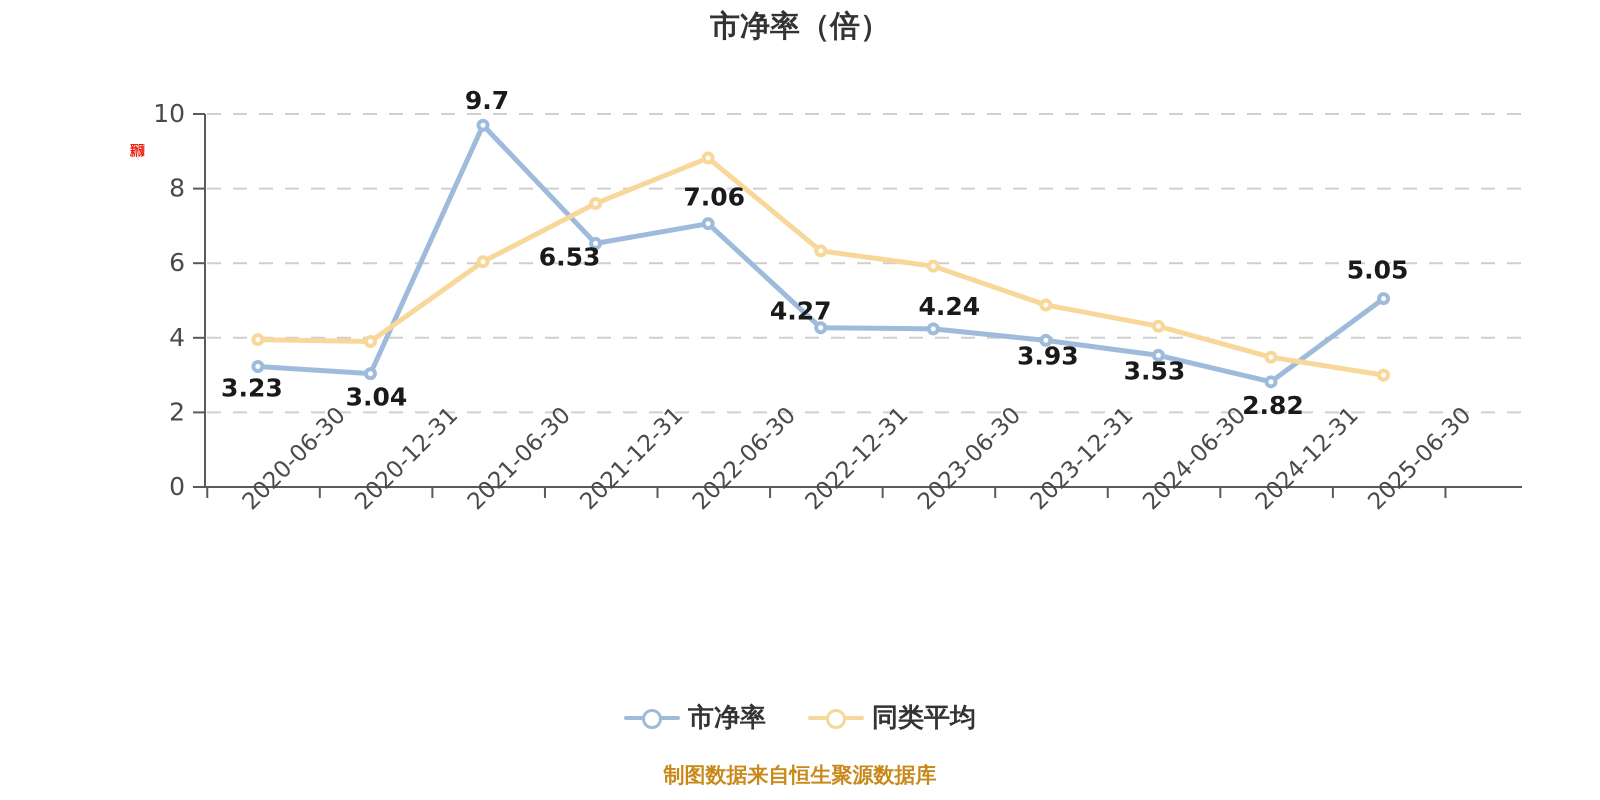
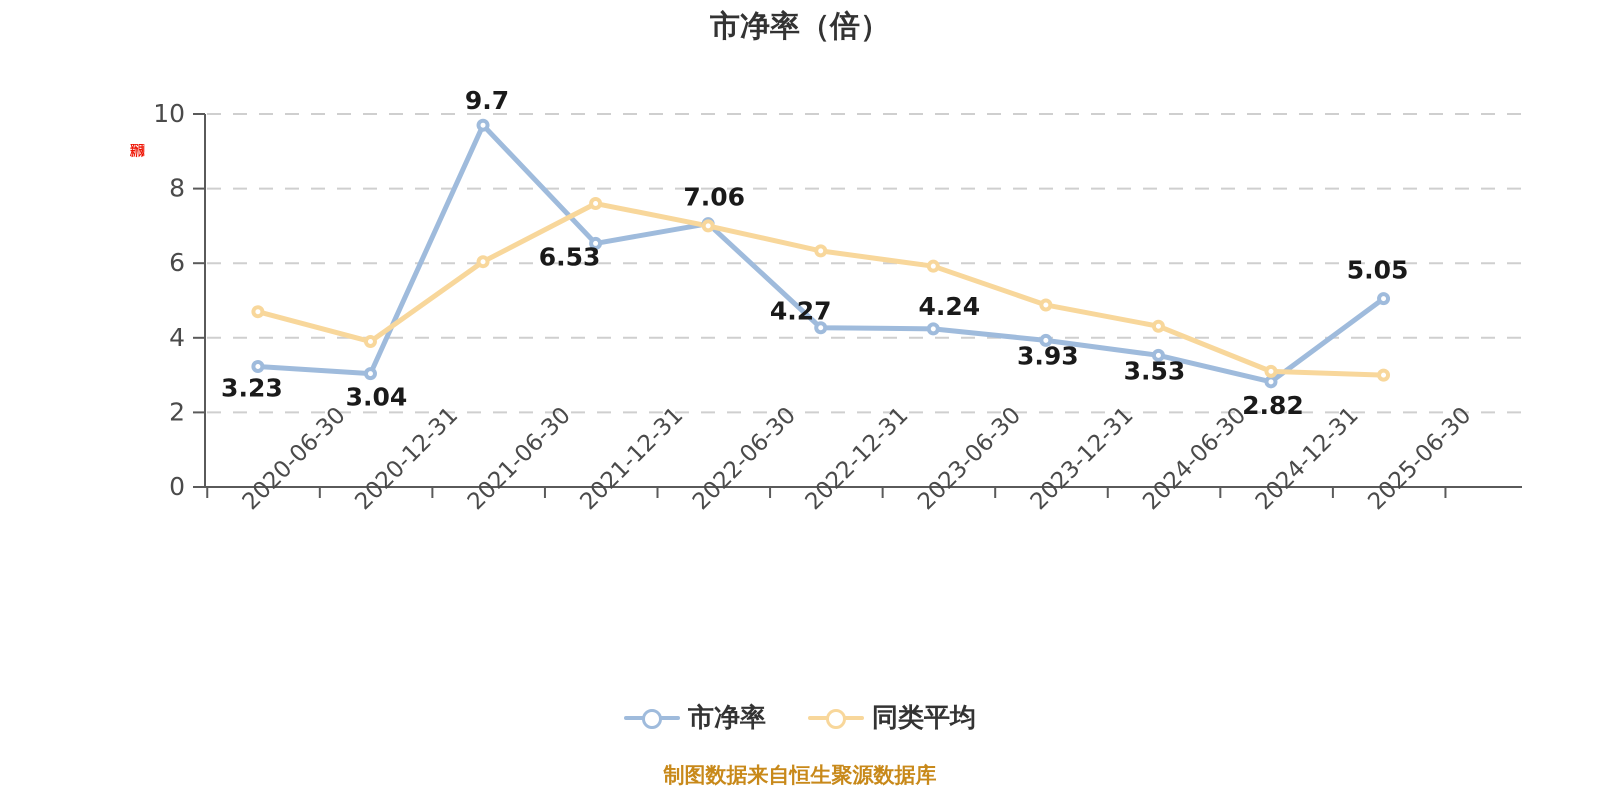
同类平均/2020-06-30: 4.0 -> 4.7
同类平均/2022-06-30: 8.8 -> 7.0
同类平均/2024-12-31: 3.5 -> 3.1
